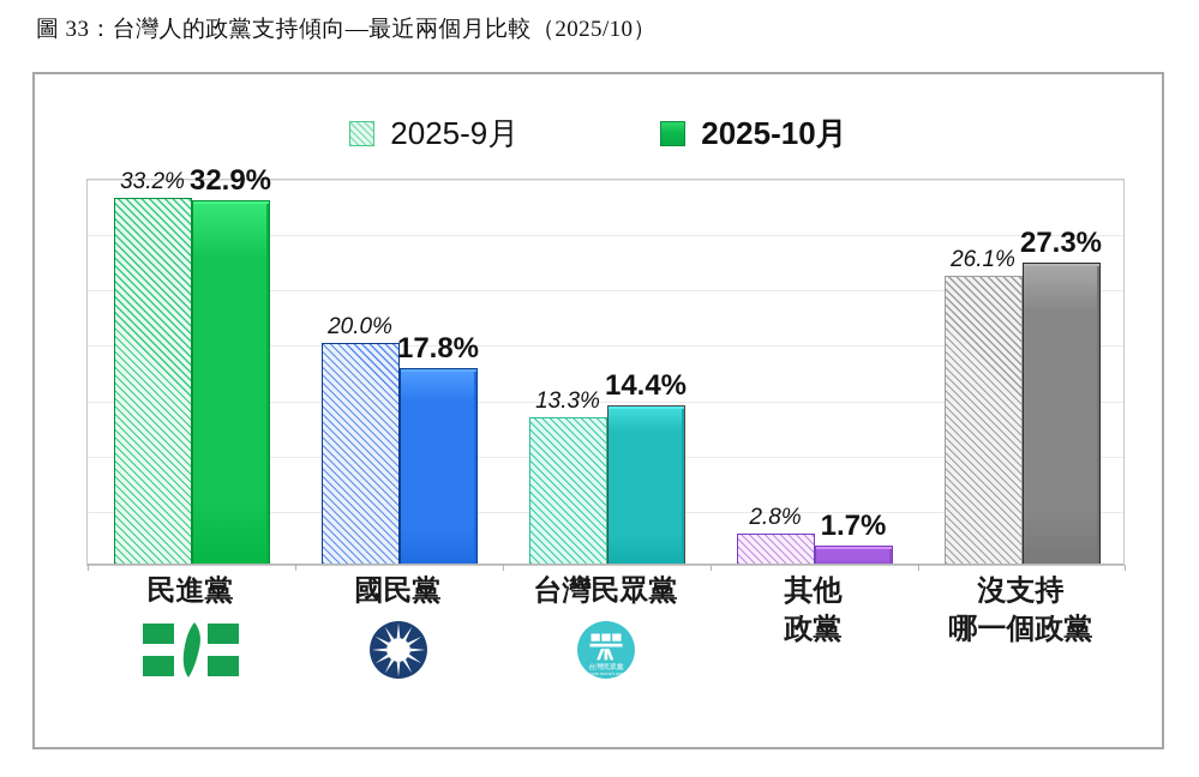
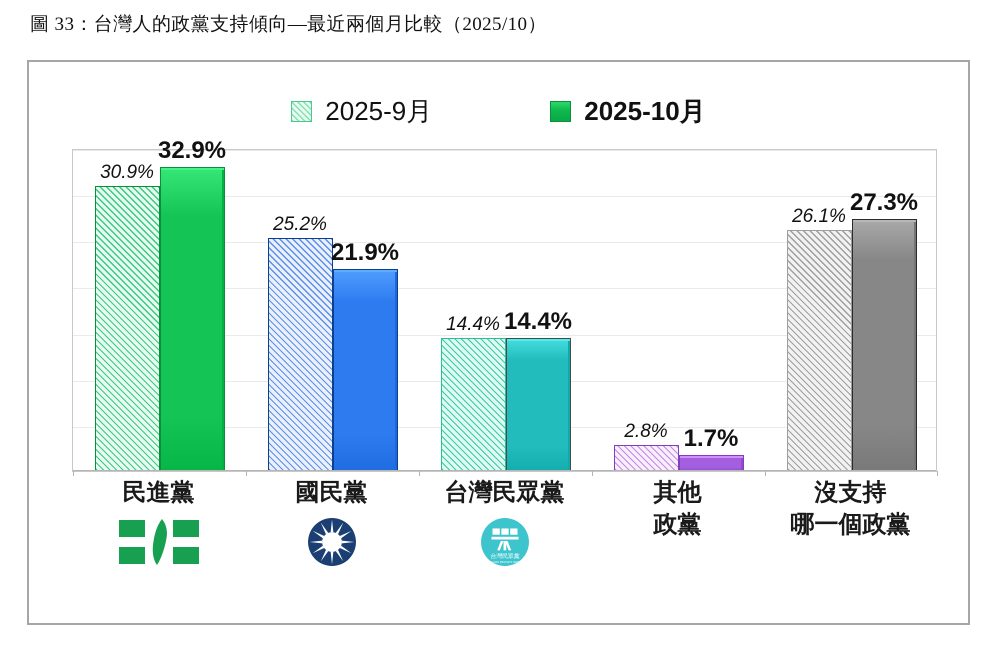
2025-9月/民進黨: 33.2% -> 30.9%
2025-9月/國民黨: 20.0% -> 25.2%
2025-10月/國民黨: 17.8% -> 21.9%
2025-9月/台灣民眾黨: 13.3% -> 14.4%
